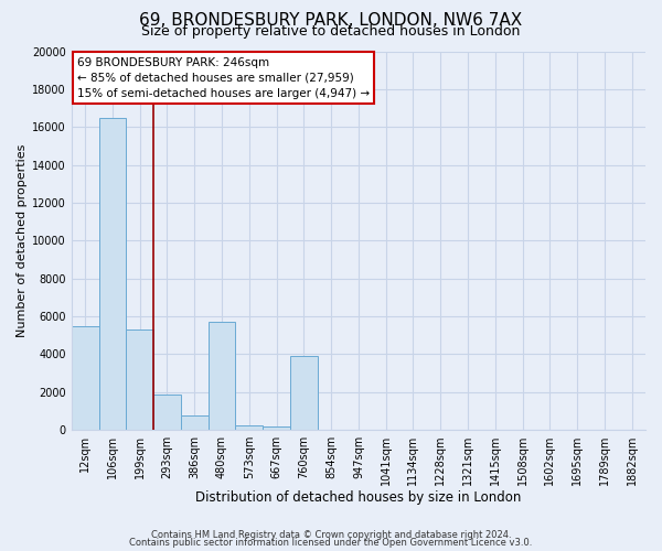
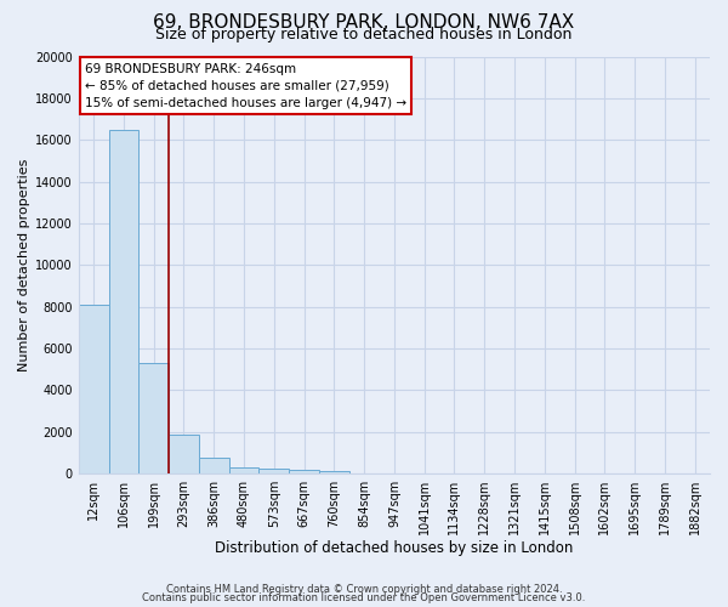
12sqm: 5500 -> 8100
480sqm: 5700 -> 300
760sqm: 3900 -> 100
